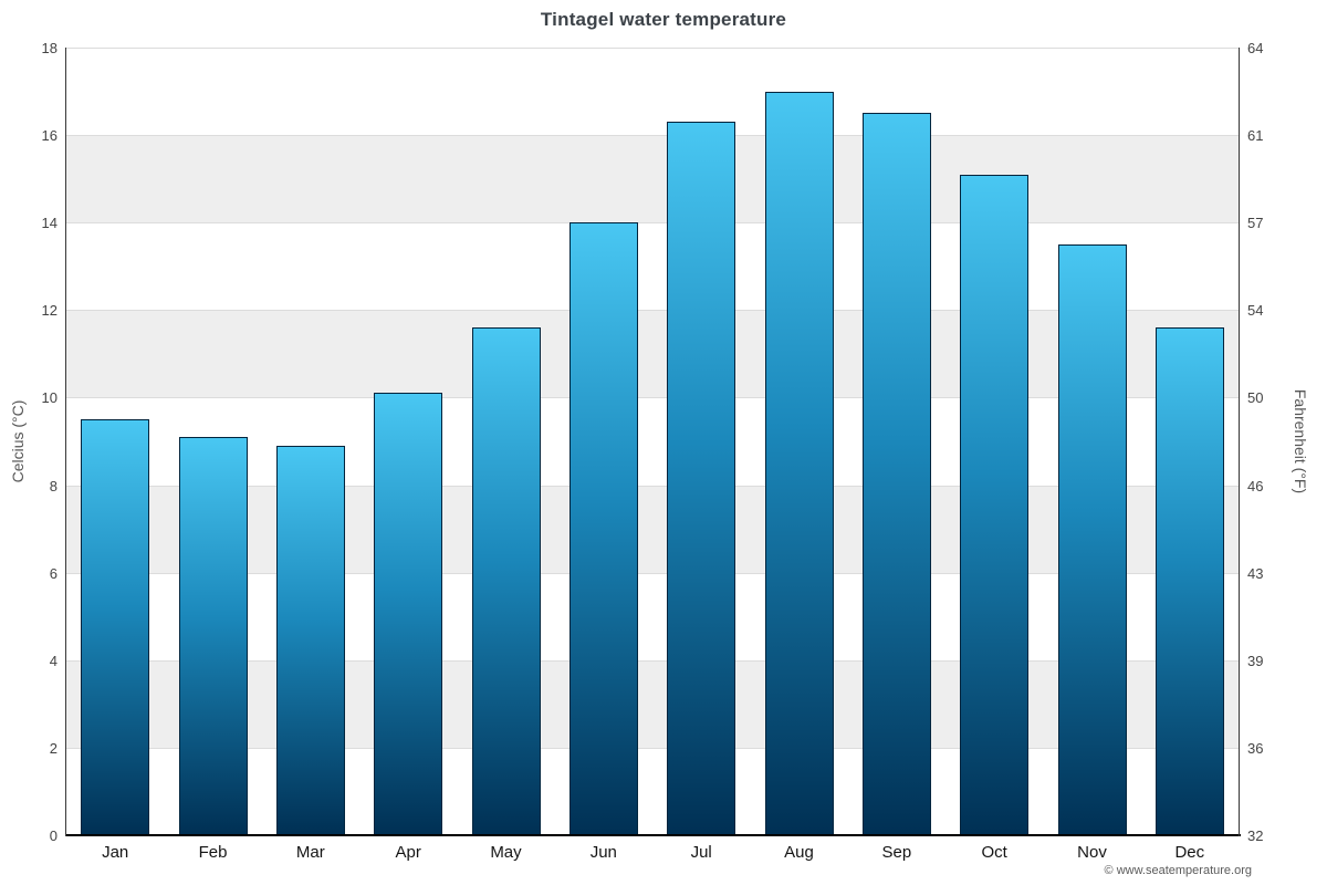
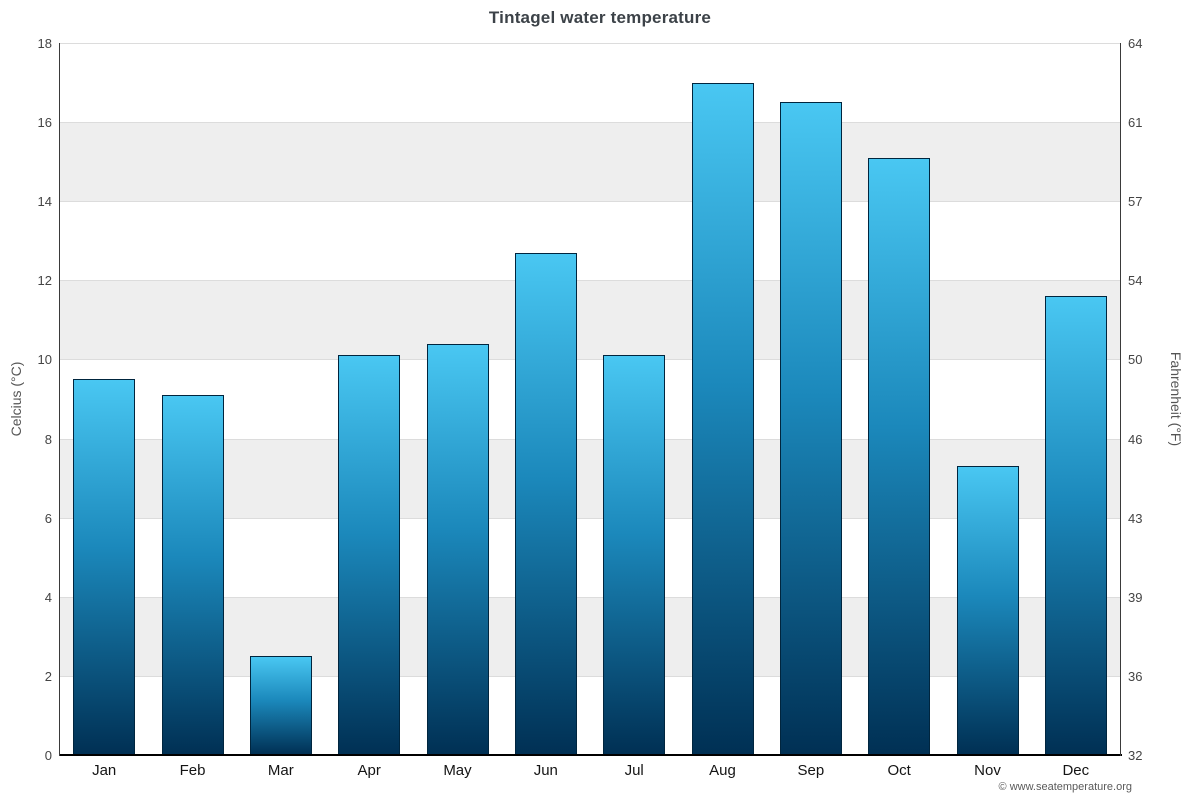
Mar: 8.9 -> 2.5
May: 11.6 -> 10.4
Jun: 14.0 -> 12.7
Jul: 16.3 -> 10.1
Nov: 13.5 -> 7.3
